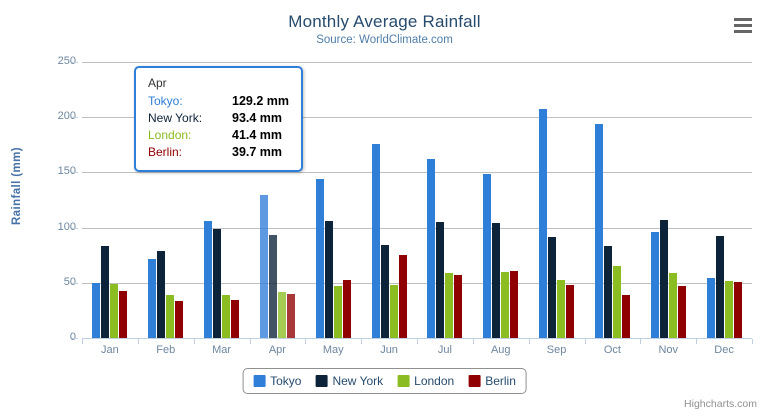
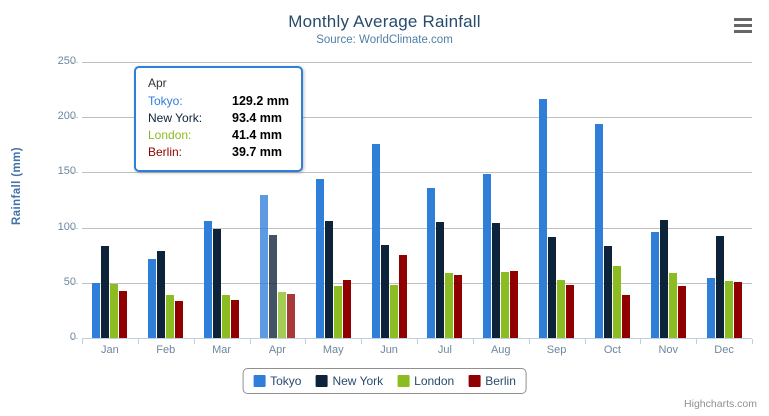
Tokyo/Jul: 162 -> 136
Tokyo/Sep: 207 -> 216
